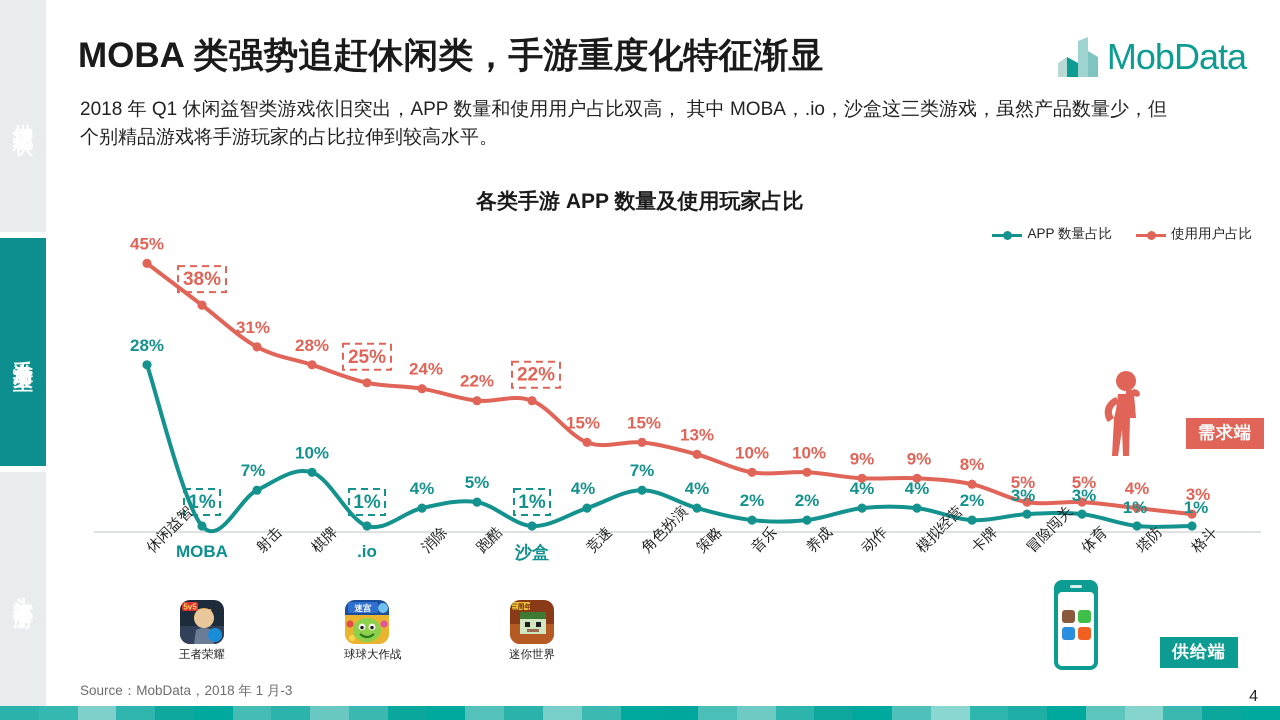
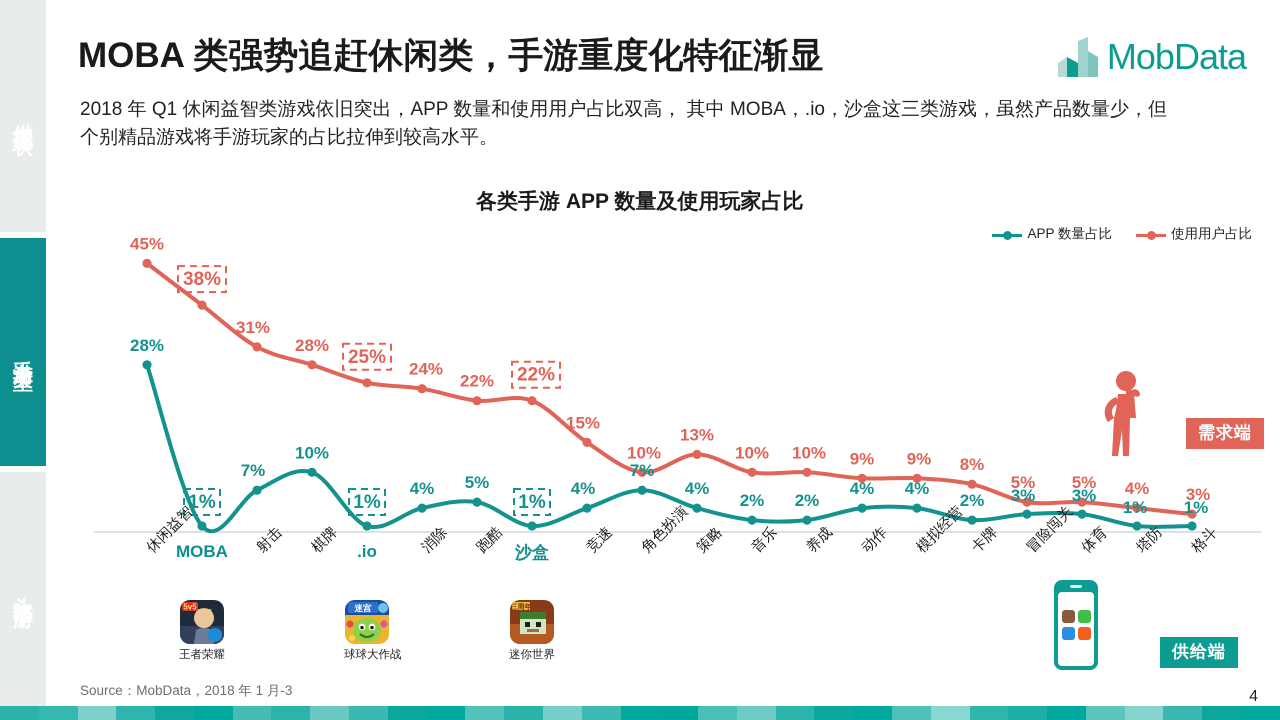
使用用户占比/角色扮演: 15% -> 10%
